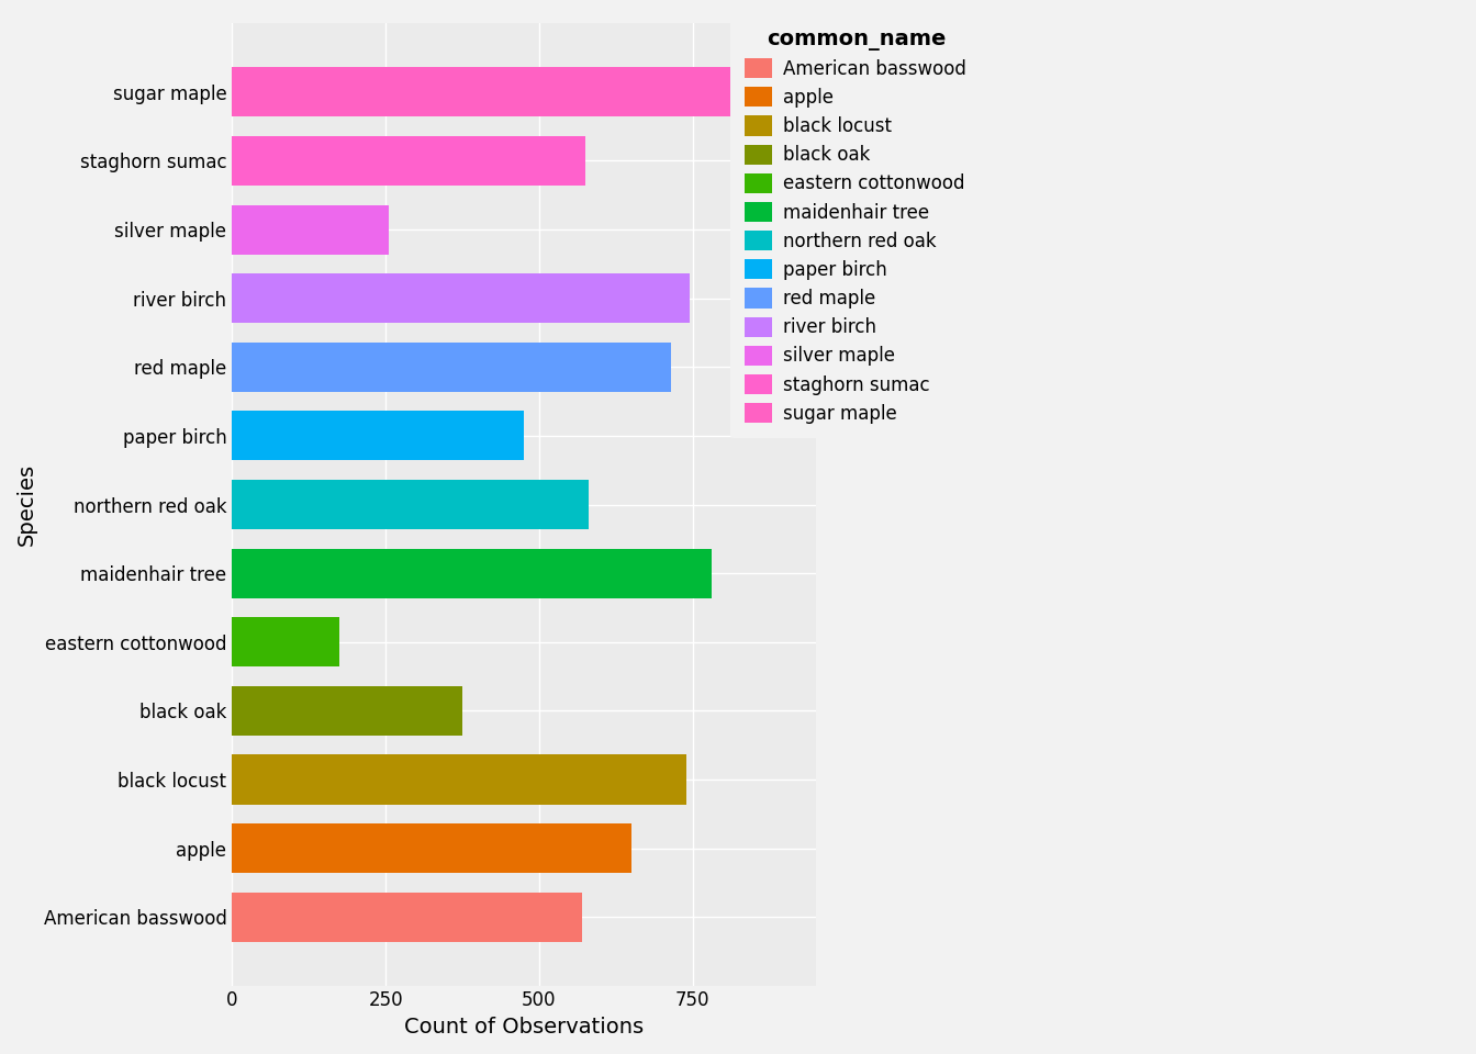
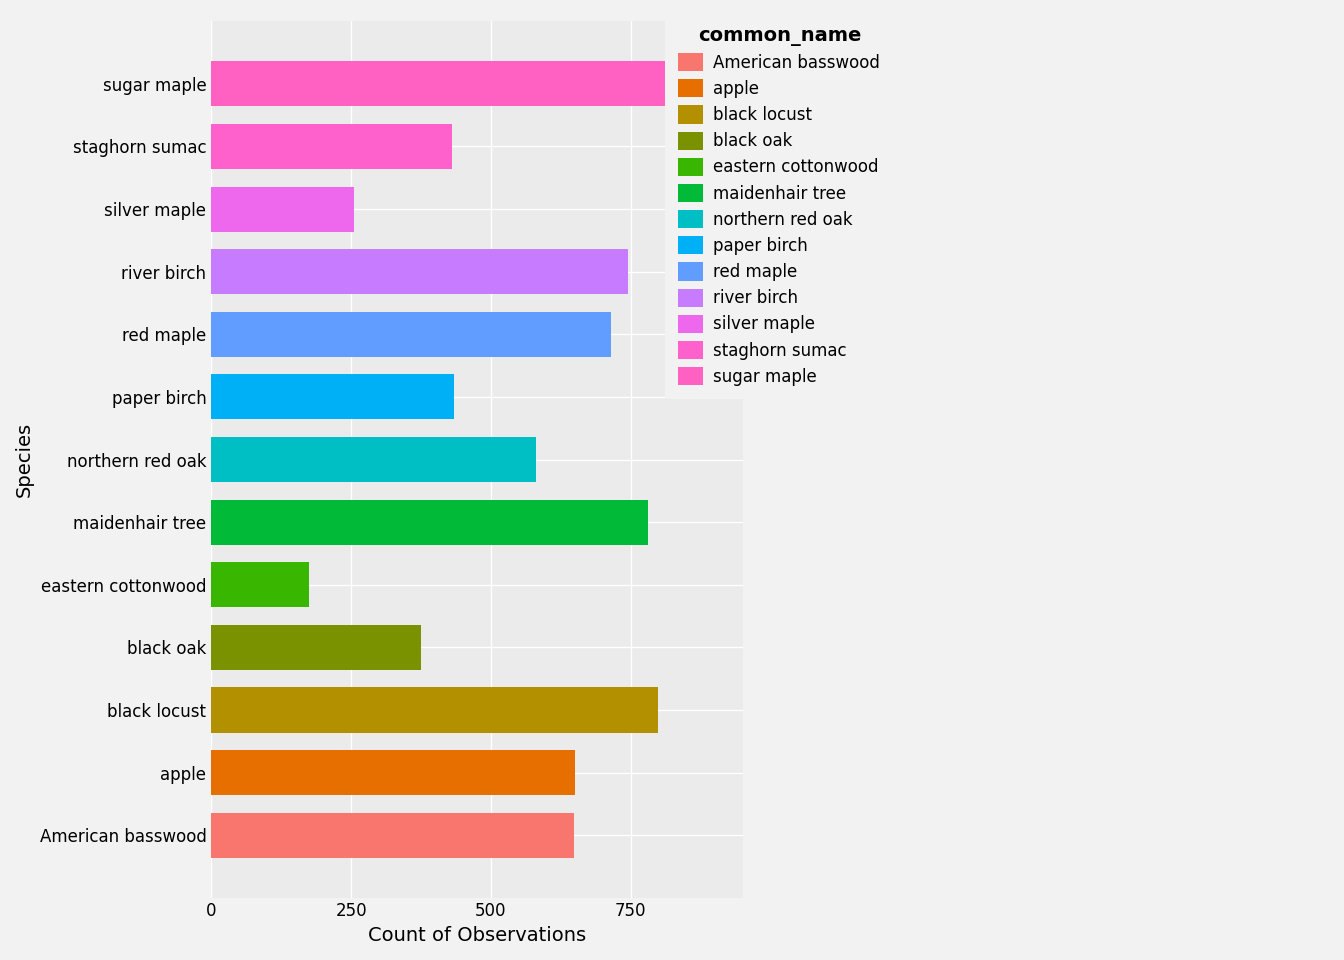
staghorn sumac: 575 -> 430
paper birch: 475 -> 434
black locust: 740 -> 798
American basswood: 570 -> 648
